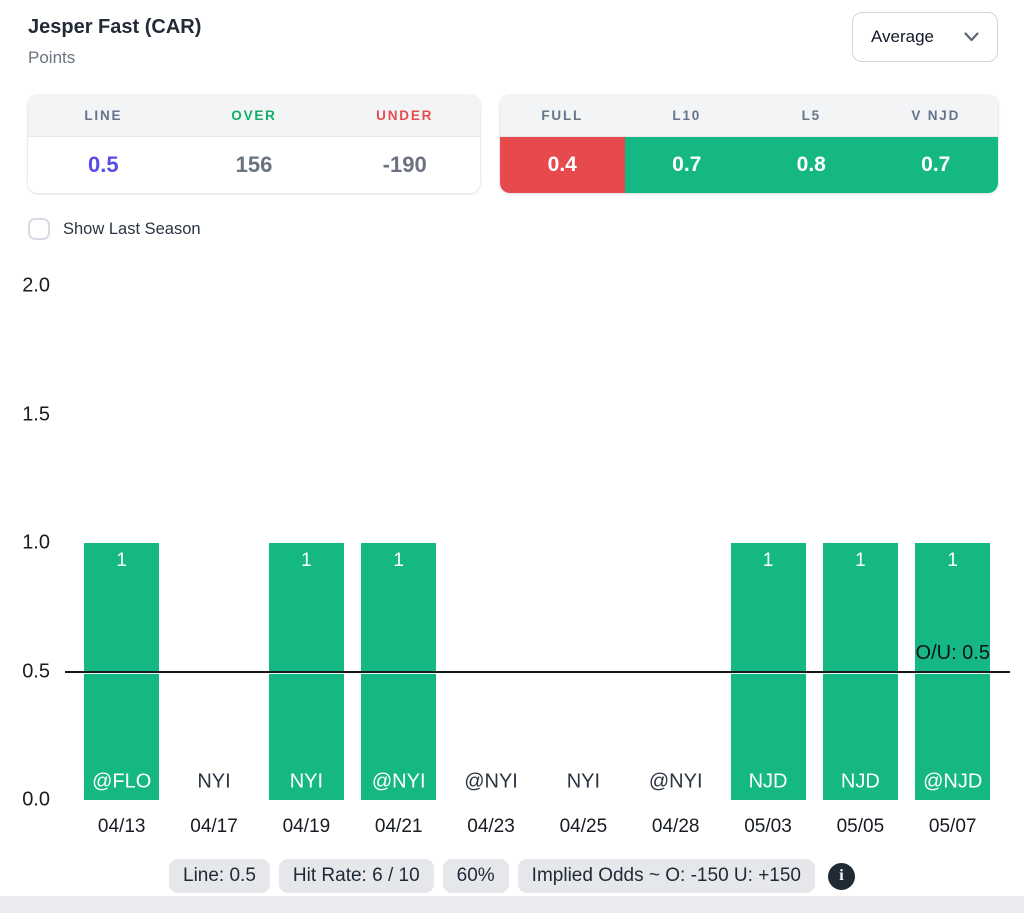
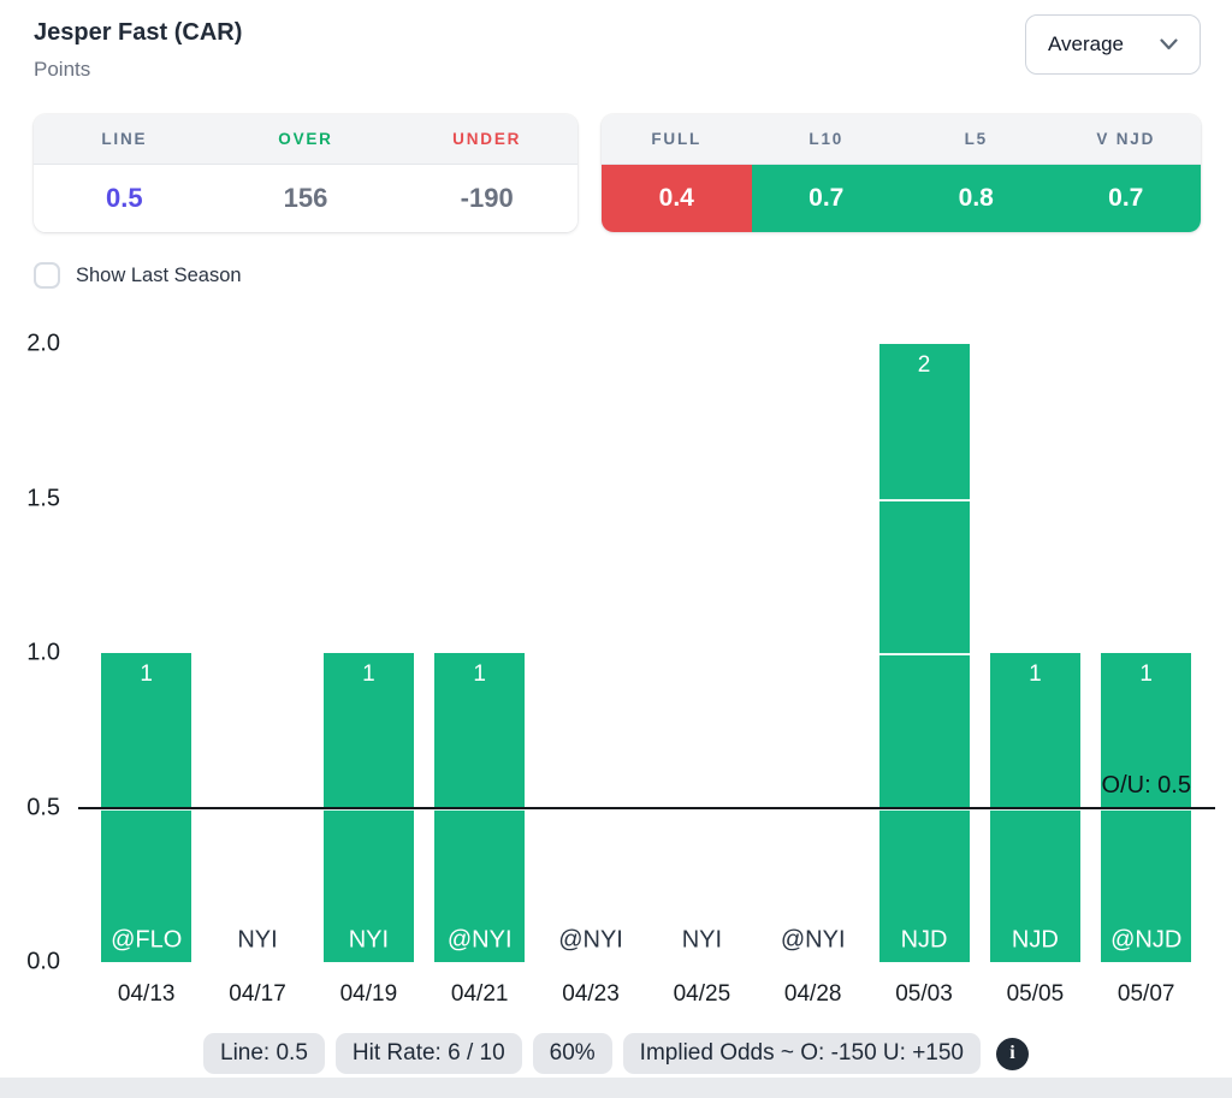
05/03: 1 -> 2
